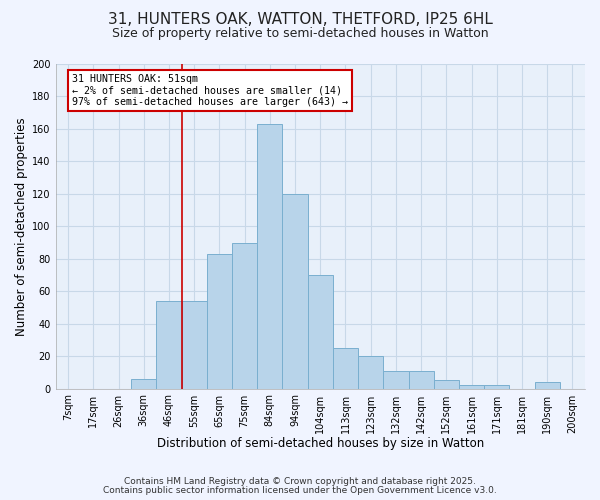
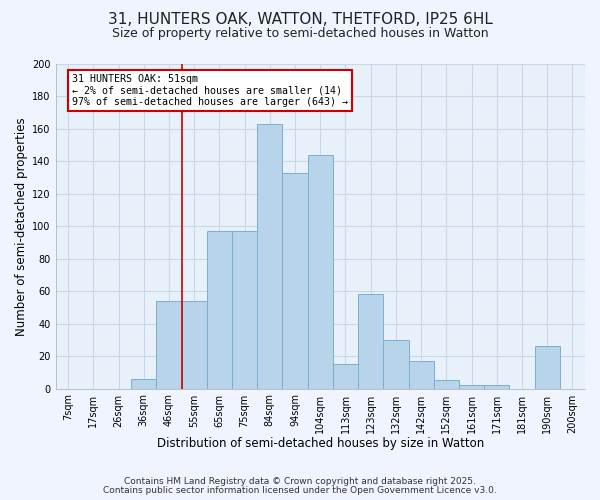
65sqm: 83 -> 97
75sqm: 90 -> 97
94sqm: 120 -> 133
104sqm: 70 -> 144
113sqm: 25 -> 15
123sqm: 20 -> 58
132sqm: 11 -> 30
142sqm: 11 -> 17
190sqm: 4 -> 26
